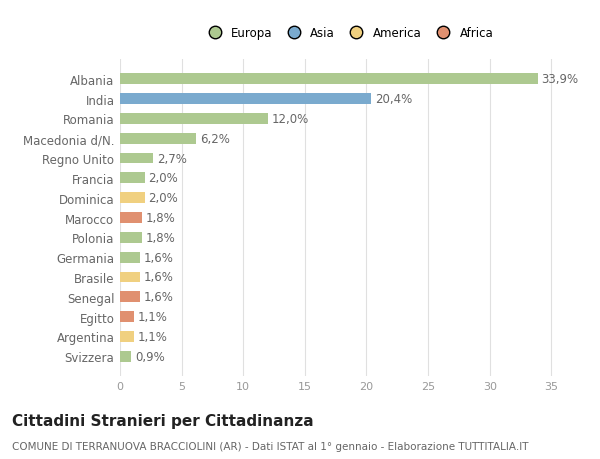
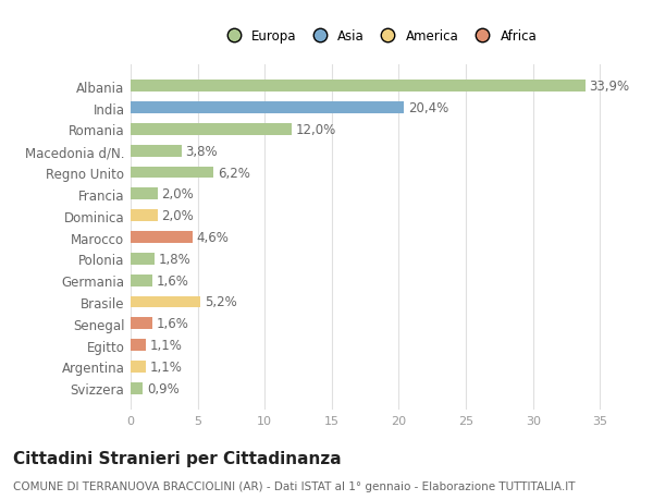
Macedonia d/N.: 6,2% -> 3,8%
Regno Unito: 2,7% -> 6,2%
Marocco: 1,8% -> 4,6%
Brasile: 1,6% -> 5,2%
